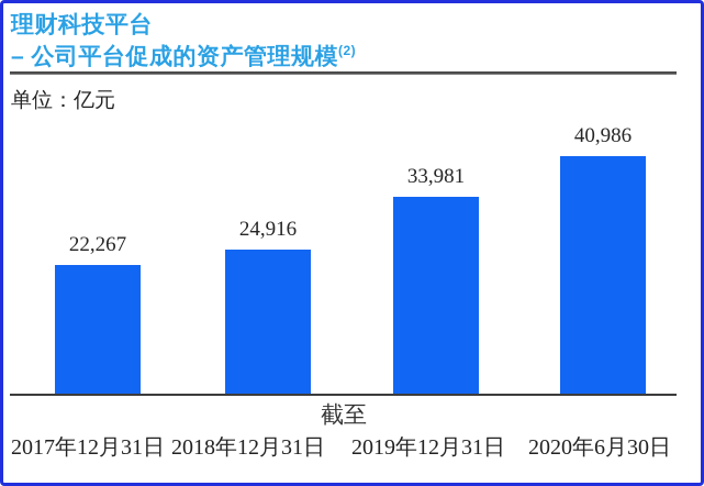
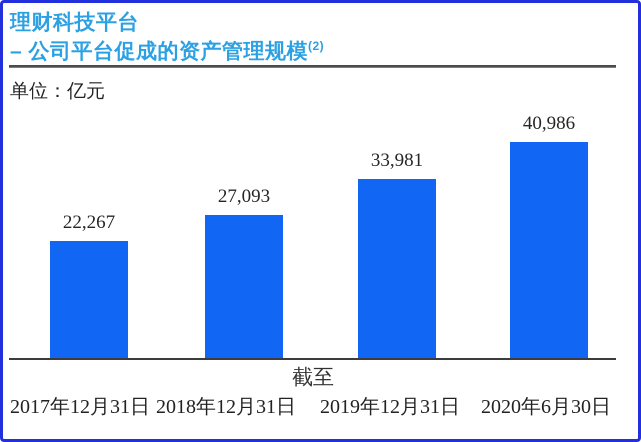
2018年12月31日: 24,916 -> 27,093
